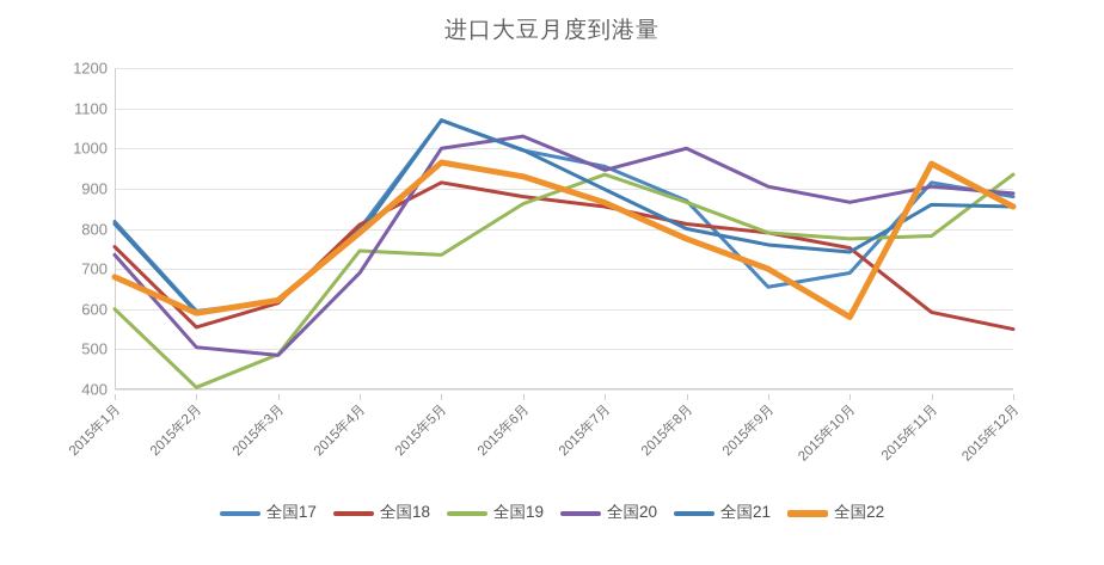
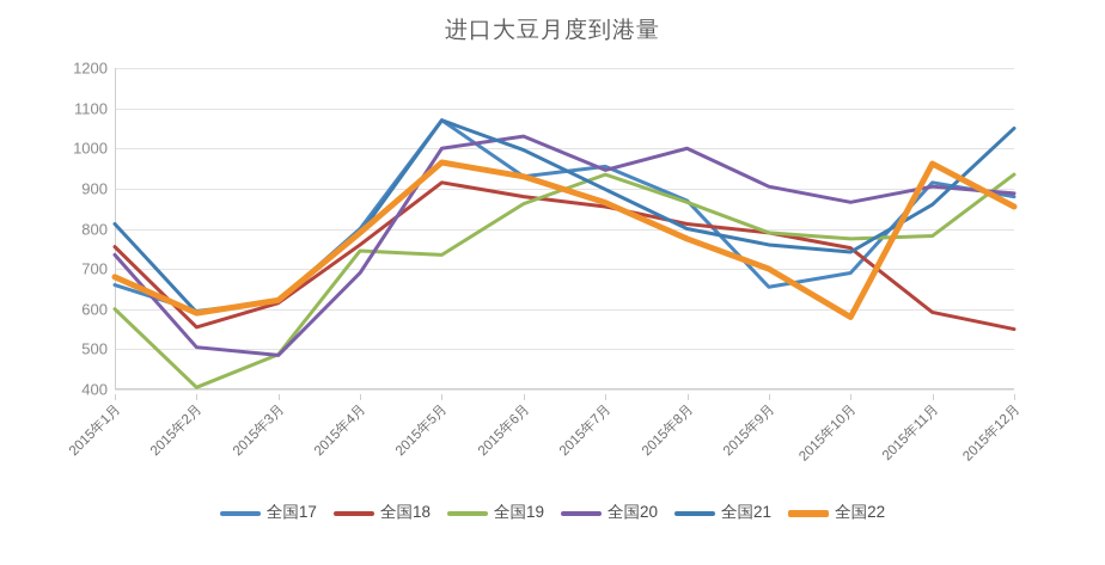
全国17/2015年1月: 820 -> 660
全国18/2015年4月: 810 -> 760
全国17/2015年6月: 1000 -> 930
全国21/2015年12月: 860 -> 1050
